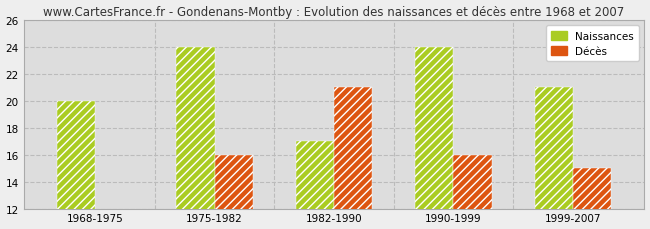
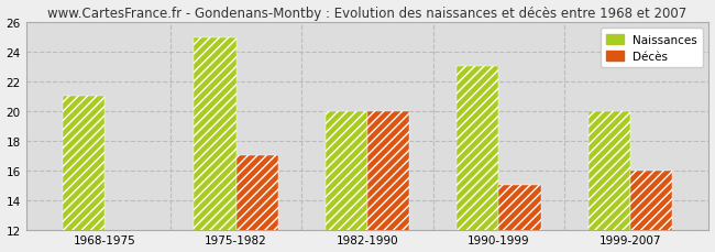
Naissances/1968-1975: 20 -> 21
Naissances/1975-1982: 24 -> 25
Décès/1975-1982: 16 -> 17
Naissances/1982-1990: 17 -> 20
Décès/1982-1990: 21 -> 20
Naissances/1990-1999: 24 -> 23
Décès/1990-1999: 16 -> 15
Naissances/1999-2007: 21 -> 20
Décès/1999-2007: 15 -> 16
